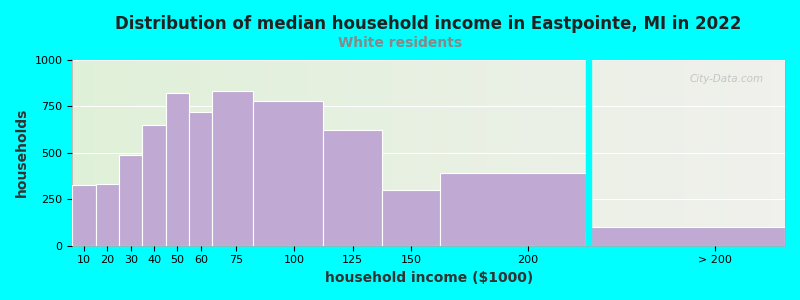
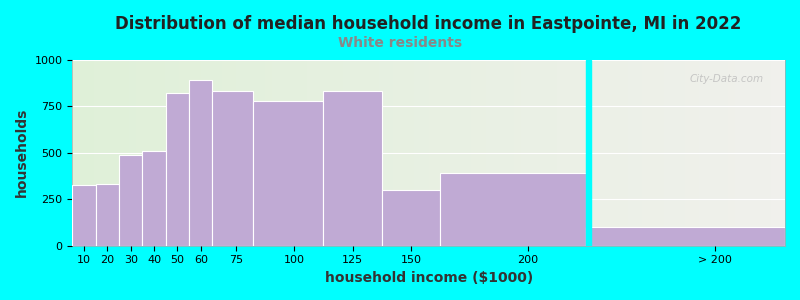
40: 650 -> 510
60: 720 -> 890
125: 620 -> 830
